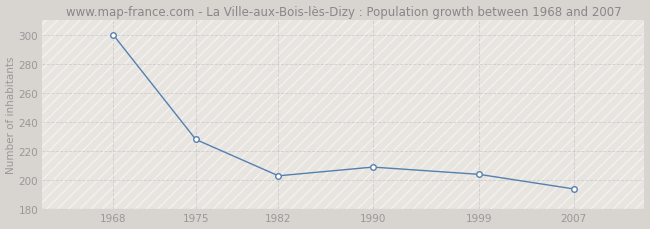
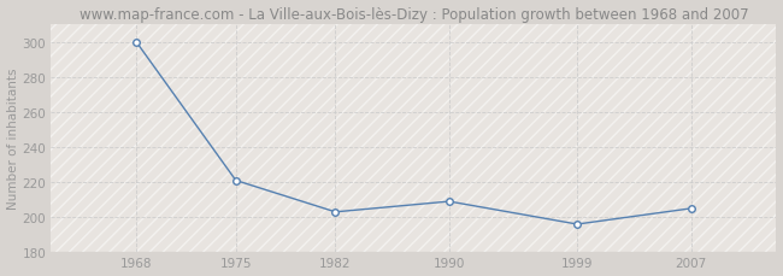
1975: 228 -> 221
1999: 204 -> 196
2007: 194 -> 205
